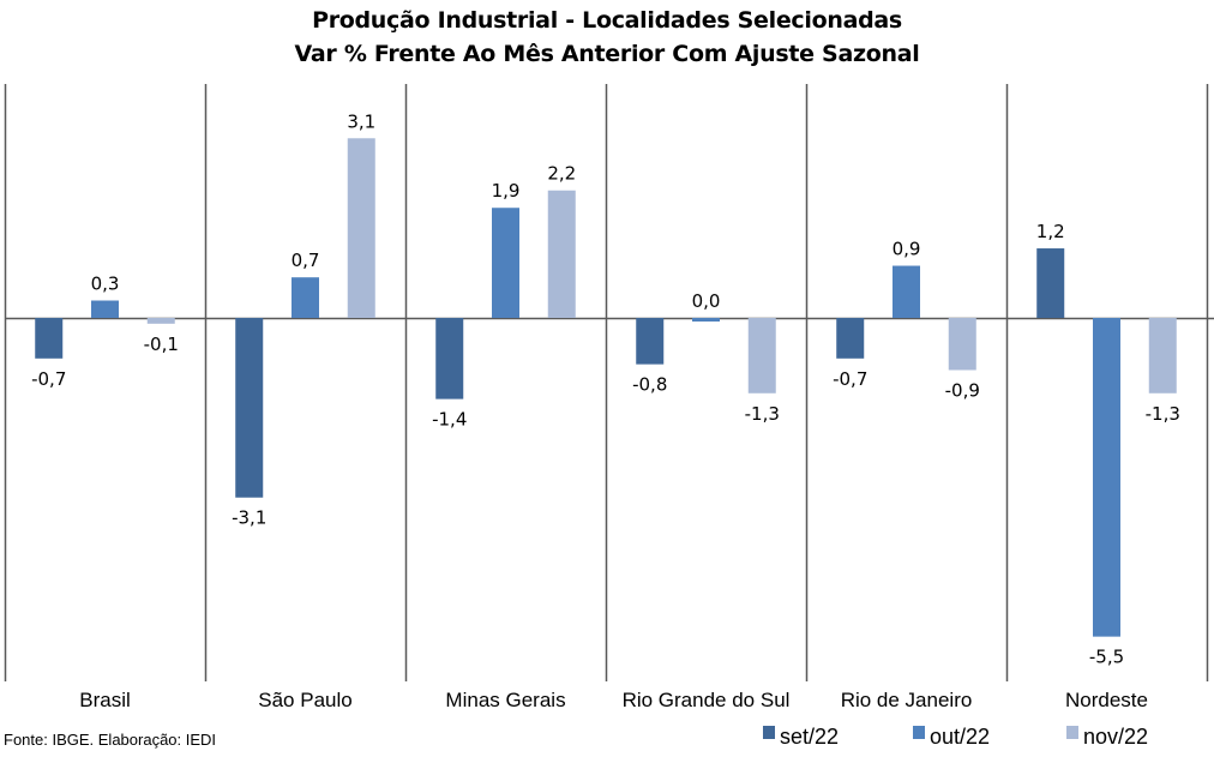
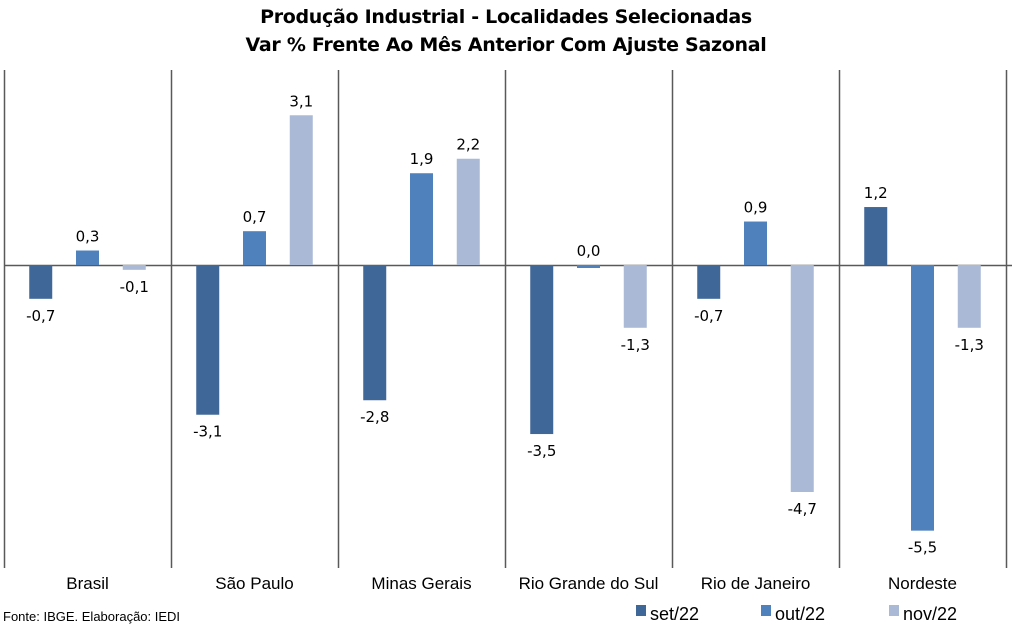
set/22/Minas Gerais: -1,4 -> -2,8
set/22/Rio Grande do Sul: -0,8 -> -3,5
nov/22/Rio de Janeiro: -0,9 -> -4,7
